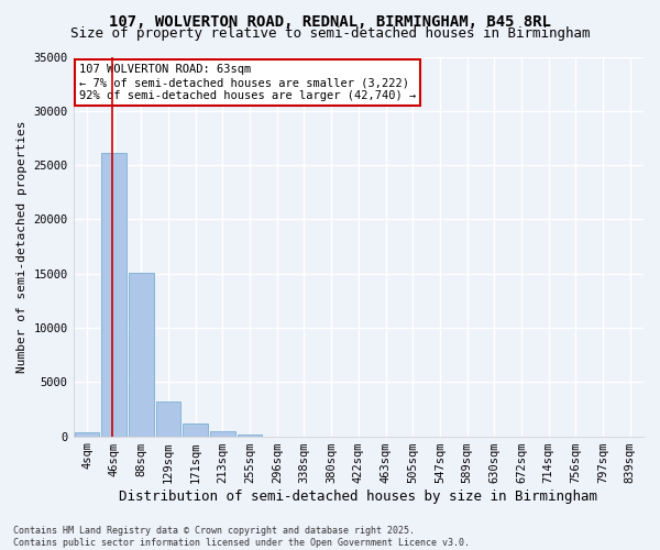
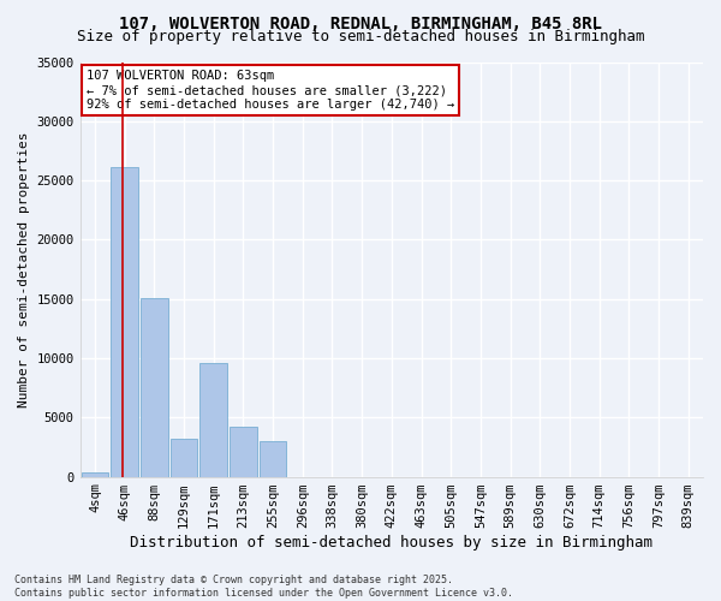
171sqm: 1200 -> 9600
213sqm: 400 -> 4200
255sqm: 200 -> 3000
